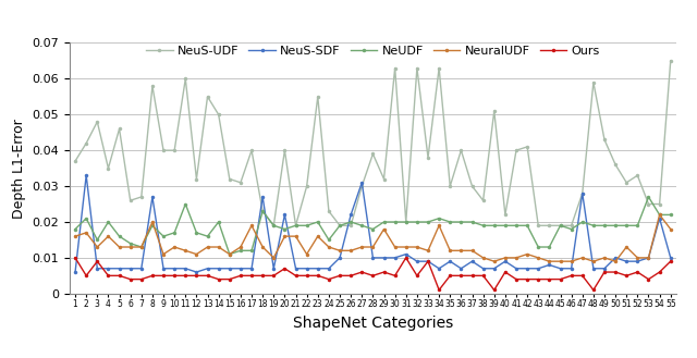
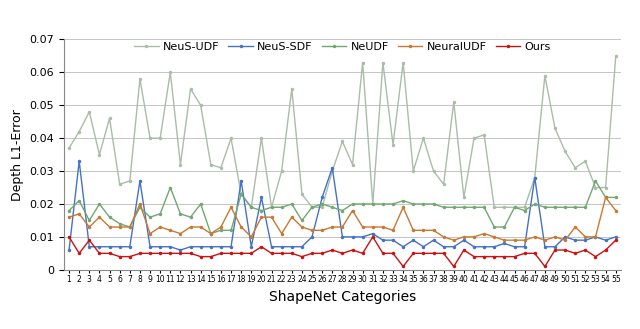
Ours/33: 0.009 -> 0.005
NeuS-SDF/54: 0.021 -> 0.009
